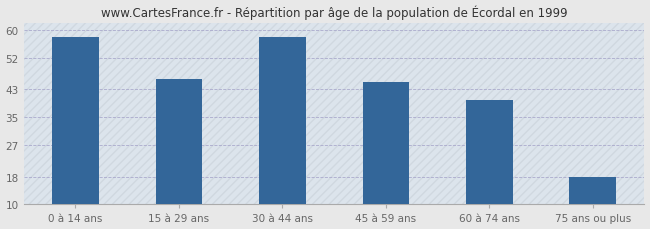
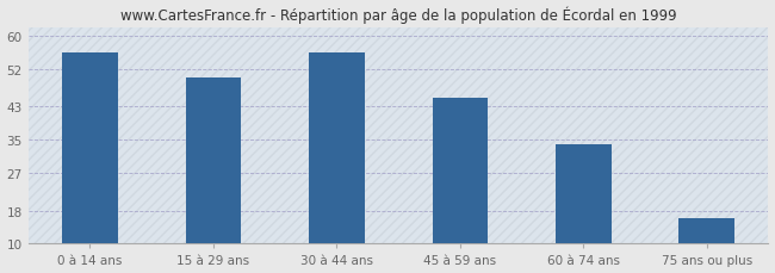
0 à 14 ans: 58 -> 56
15 à 29 ans: 46 -> 50
30 à 44 ans: 58 -> 56
60 à 74 ans: 40 -> 34
75 ans ou plus: 18 -> 16
